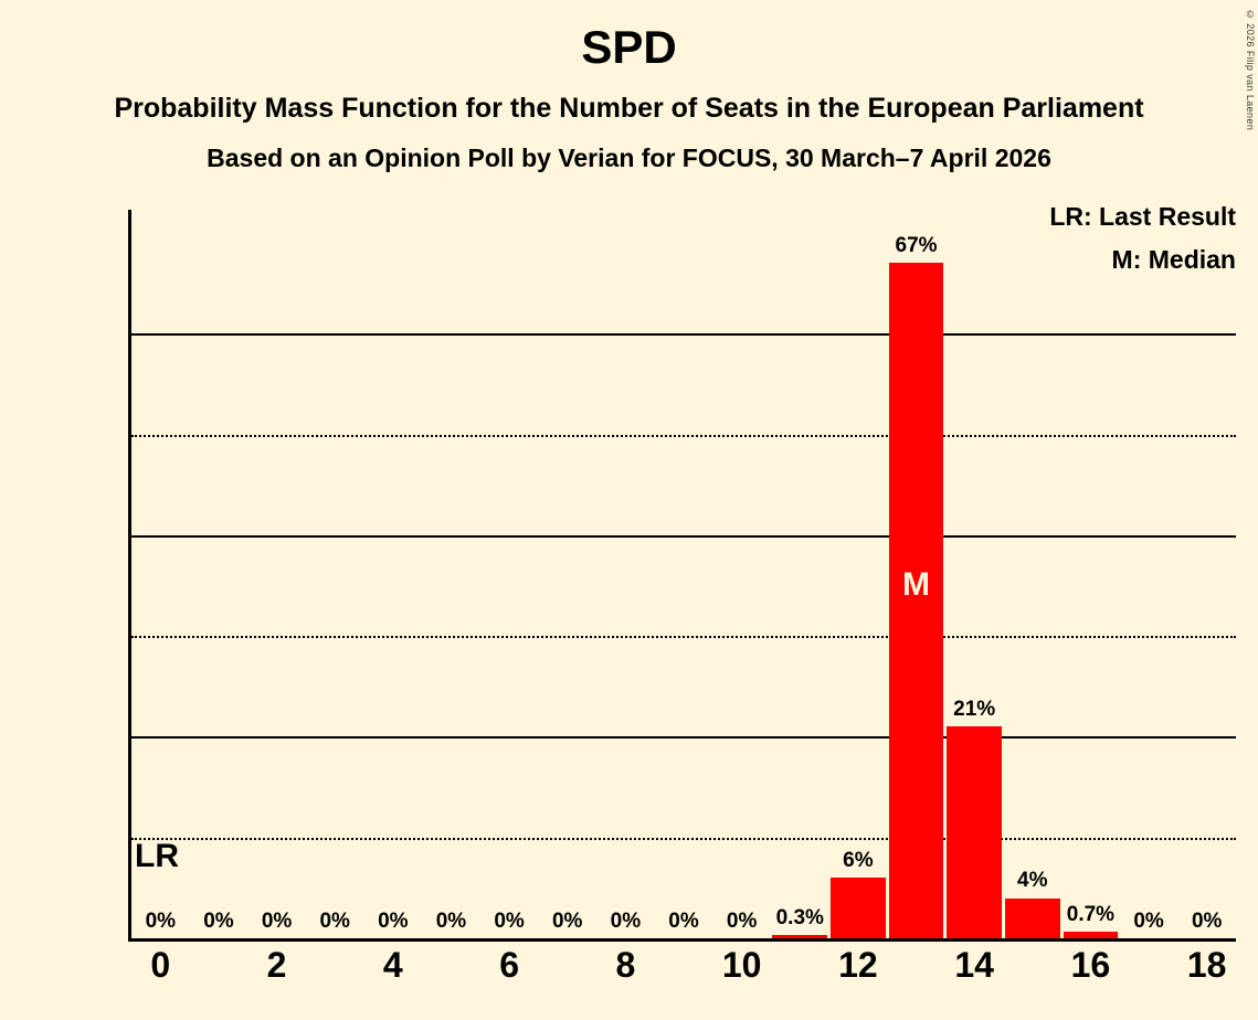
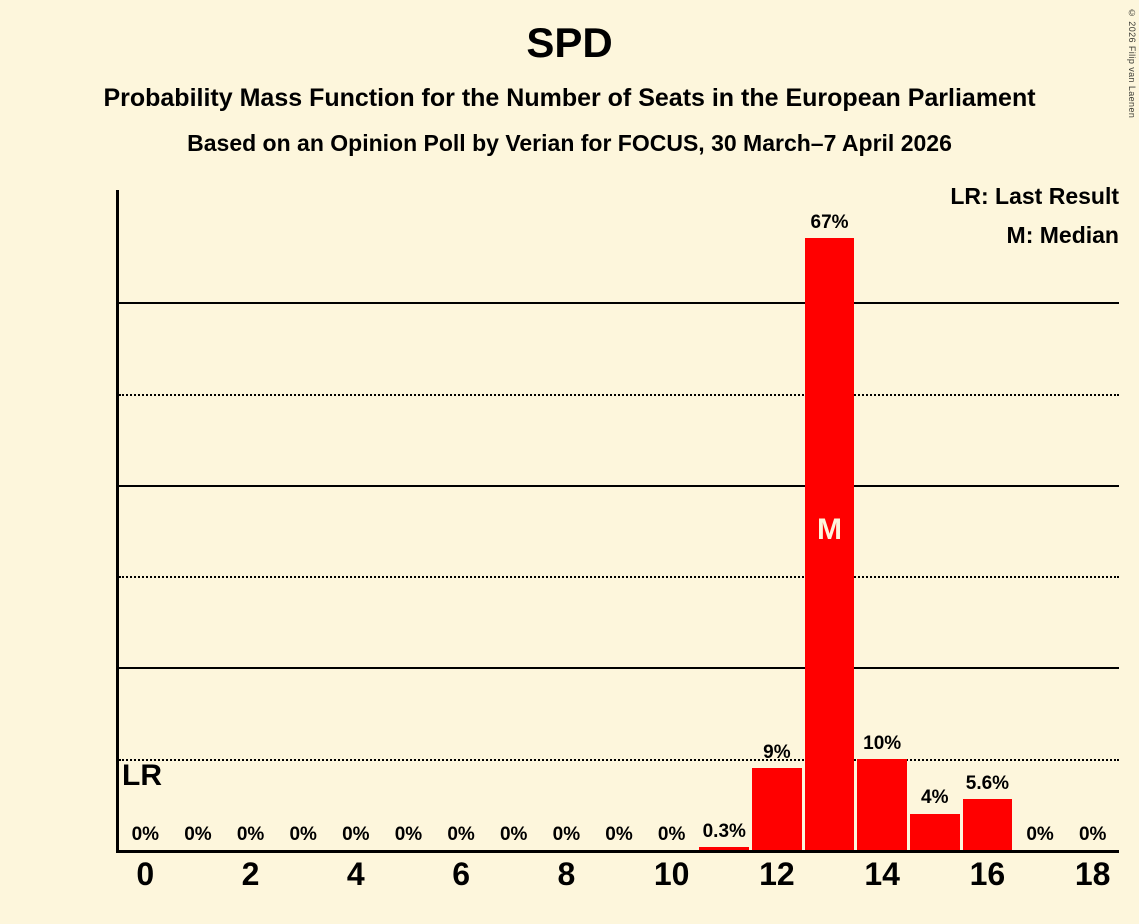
12: 6% -> 9%
14: 21% -> 10%
16: 0.7% -> 5.6%
